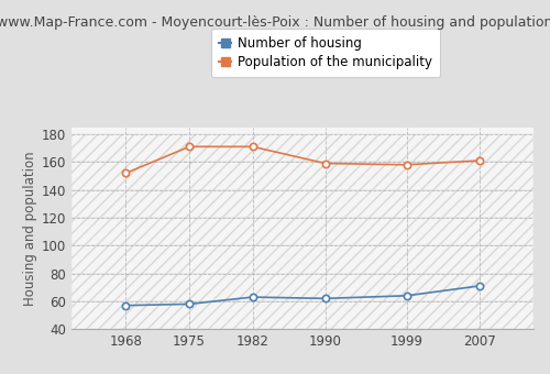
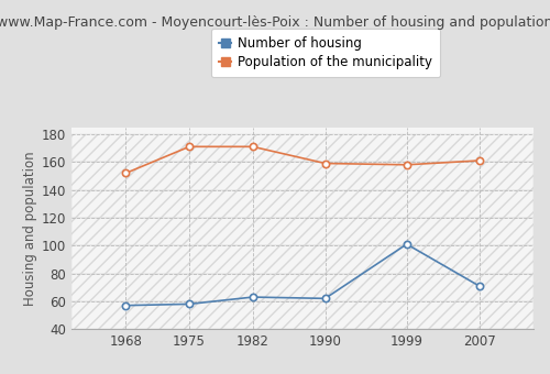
Number of housing/1999: 64 -> 101
